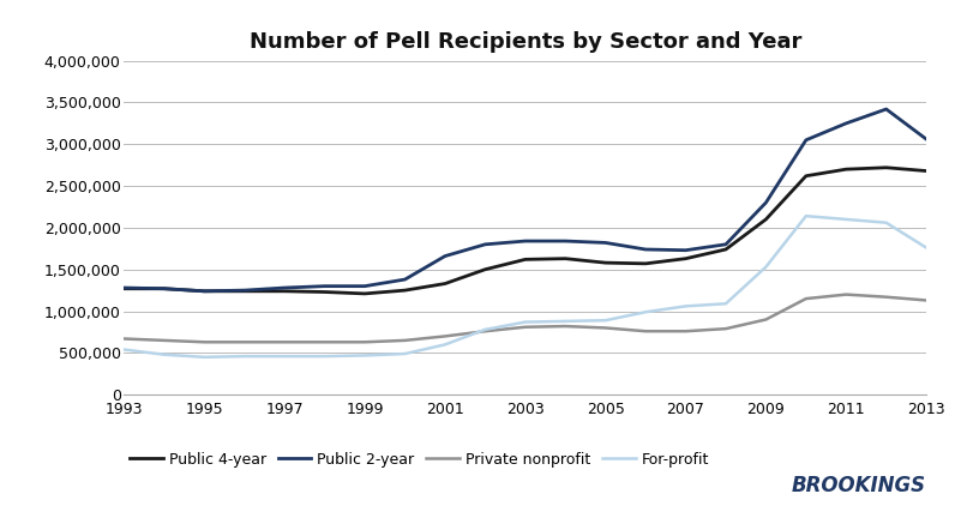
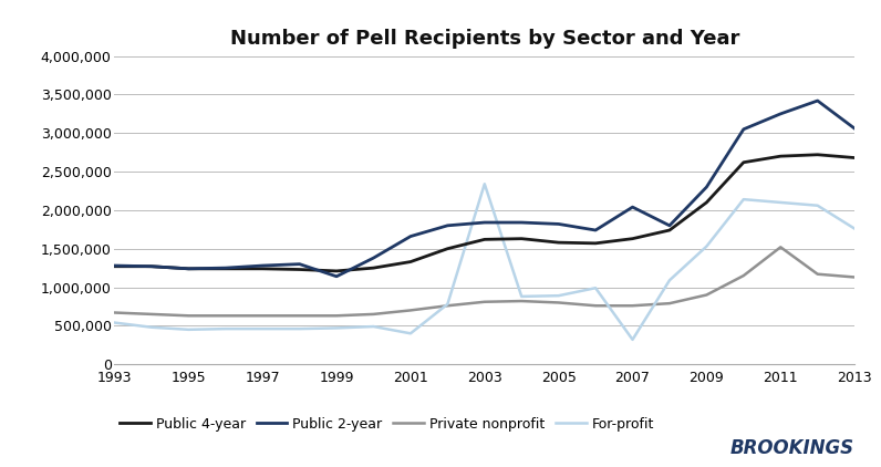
Public 2-year/1999: 1,300,000 -> 1,140,000
For-profit/2001: 600,000 -> 400,000
For-profit/2003: 870,000 -> 2,340,000
Public 2-year/2007: 1,730,000 -> 2,040,000
For-profit/2007: 1,060,000 -> 320,000
Private nonprofit/2011: 1,200,000 -> 1,520,000
